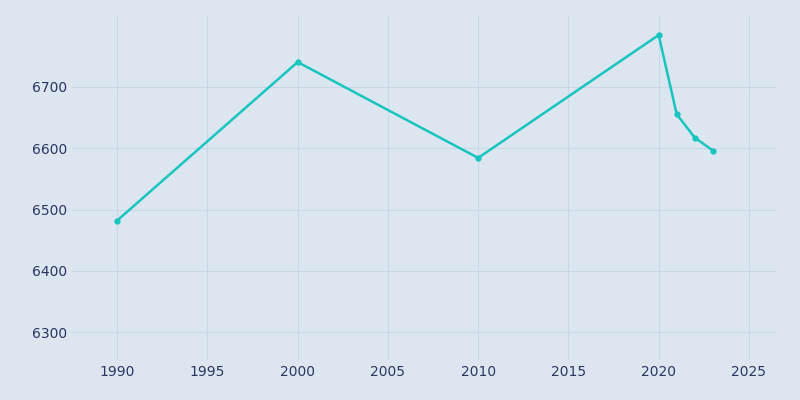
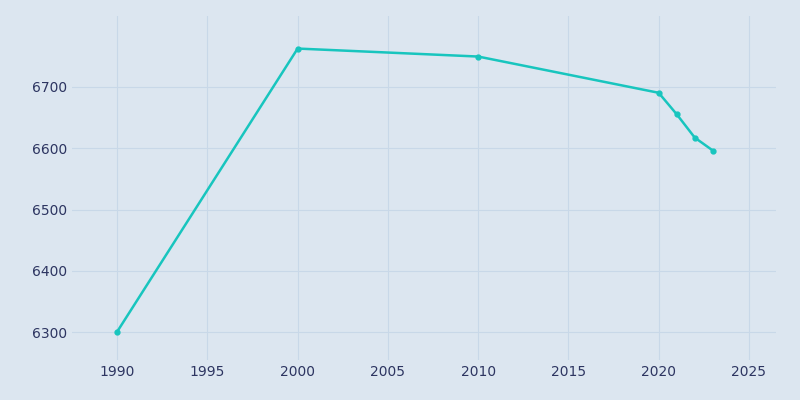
1990: 6482 -> 6301
2000: 6740 -> 6762
2010: 6584 -> 6749
2020: 6784 -> 6690
